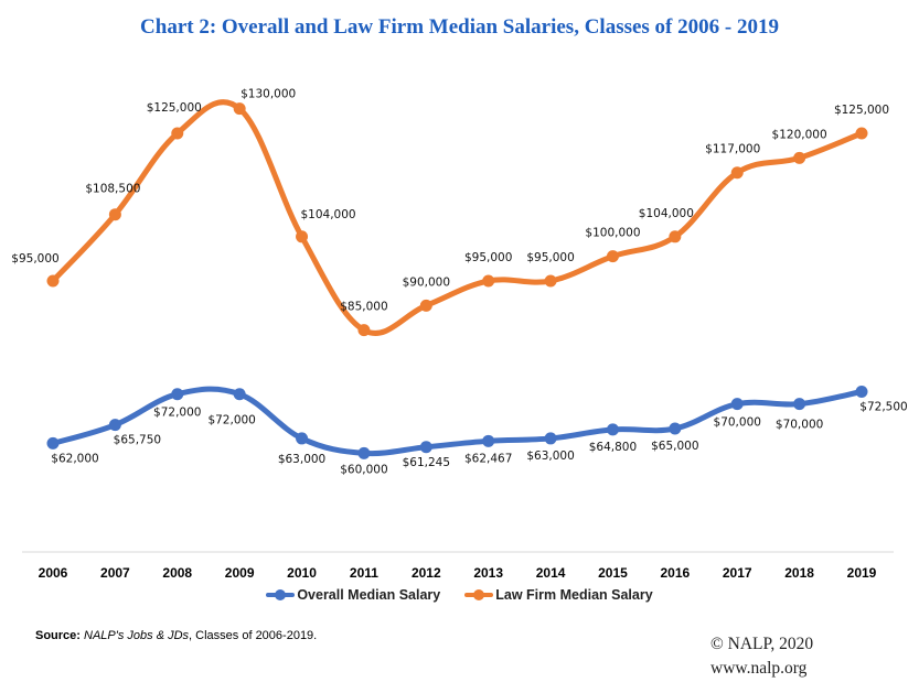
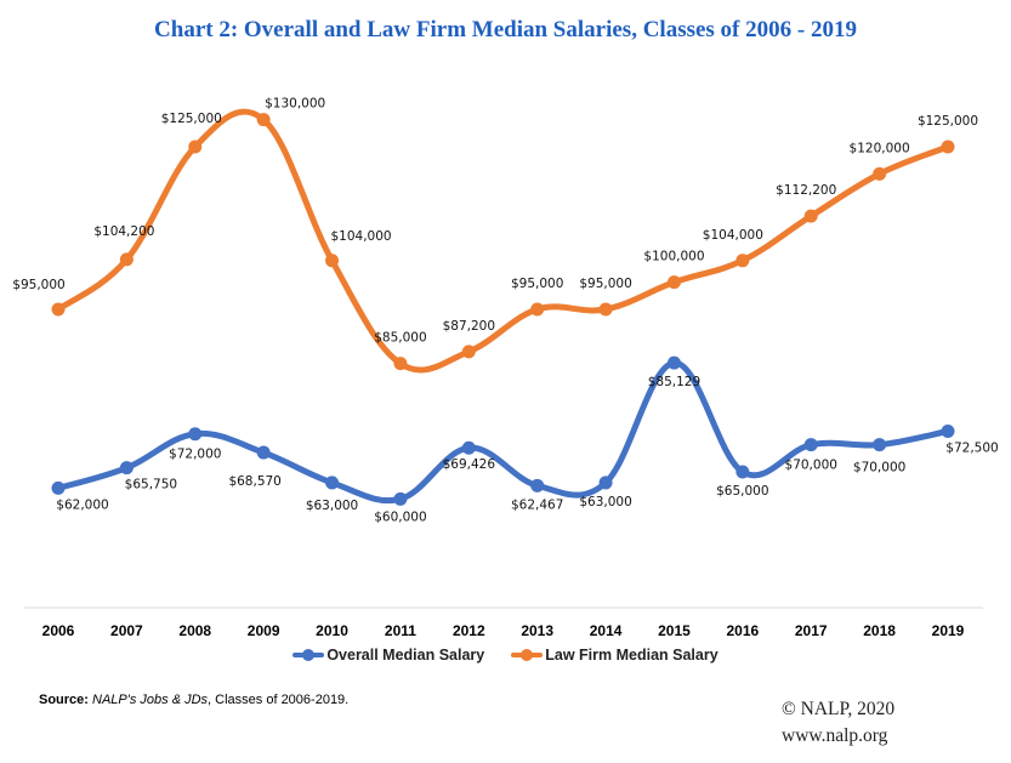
Law Firm Median Salary/2007: $108,500 -> $104,200
Overall Median Salary/2009: $72,000 -> $68,570
Overall Median Salary/2012: $61,245 -> $69,426
Law Firm Median Salary/2012: $90,000 -> $87,200
Overall Median Salary/2015: $64,800 -> $85,129
Law Firm Median Salary/2017: $117,000 -> $112,200
